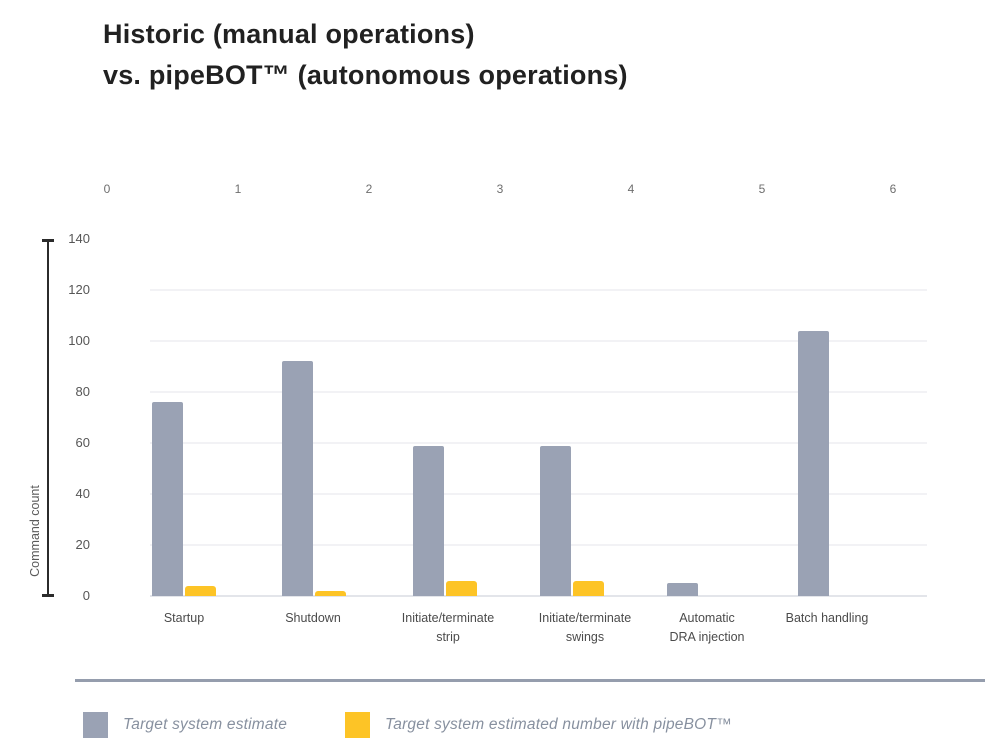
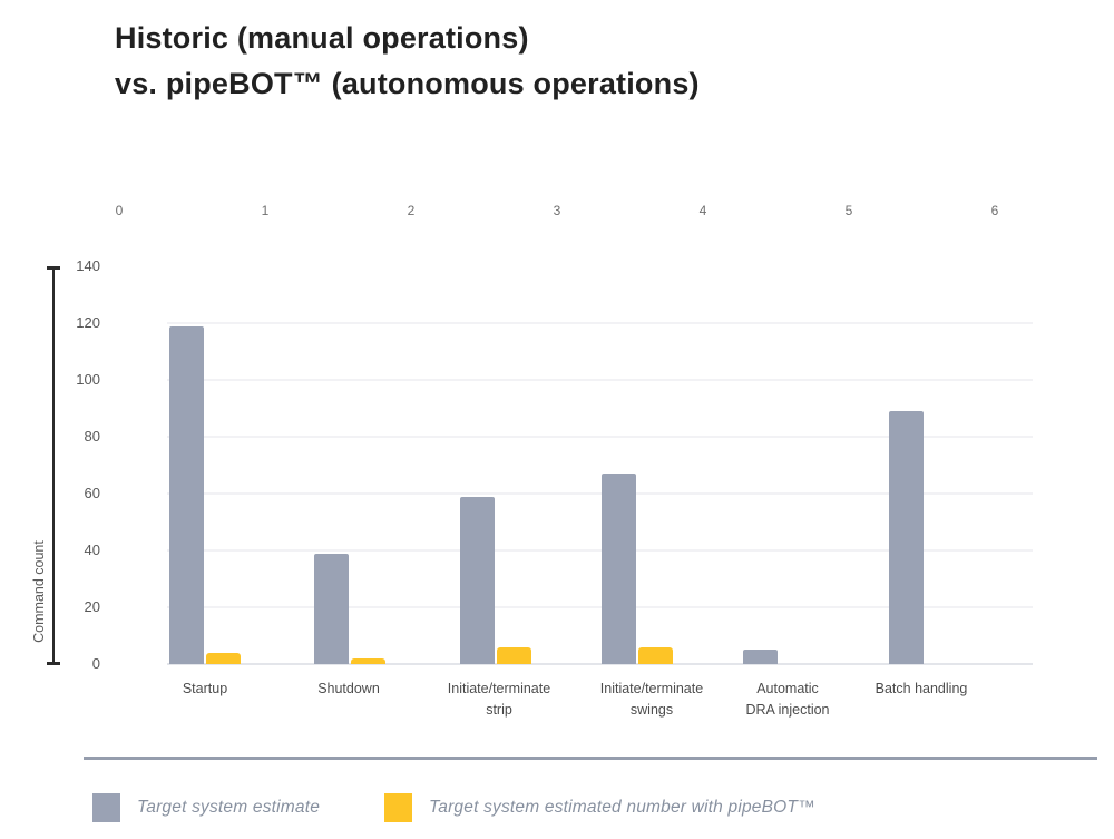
Target system estimate/Startup: 76 -> 119
Target system estimate/Shutdown: 92 -> 39
Target system estimate/Initiate/terminate swings: 59 -> 67
Target system estimate/Batch handling: 104 -> 89
